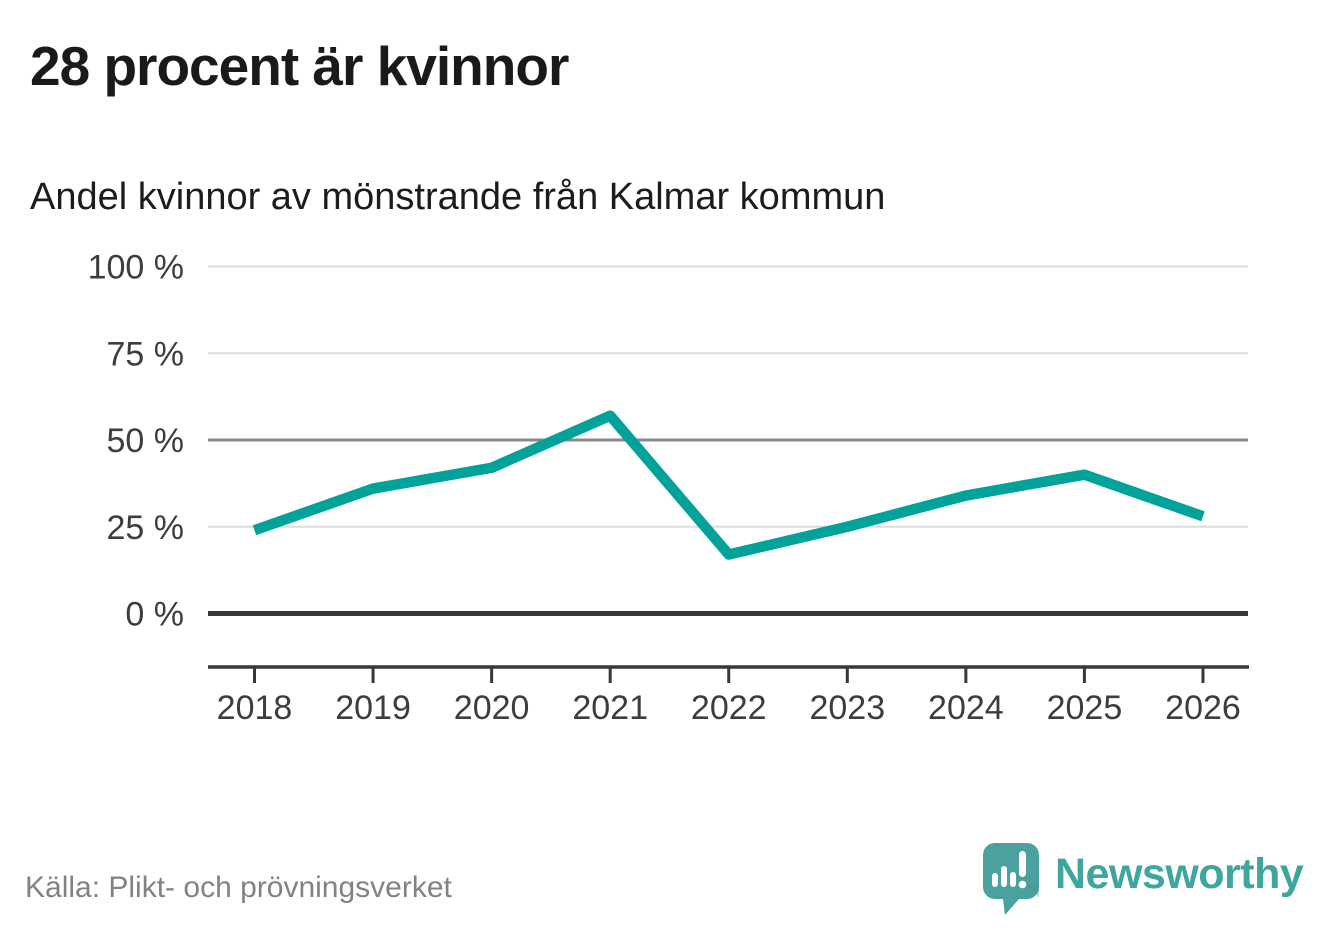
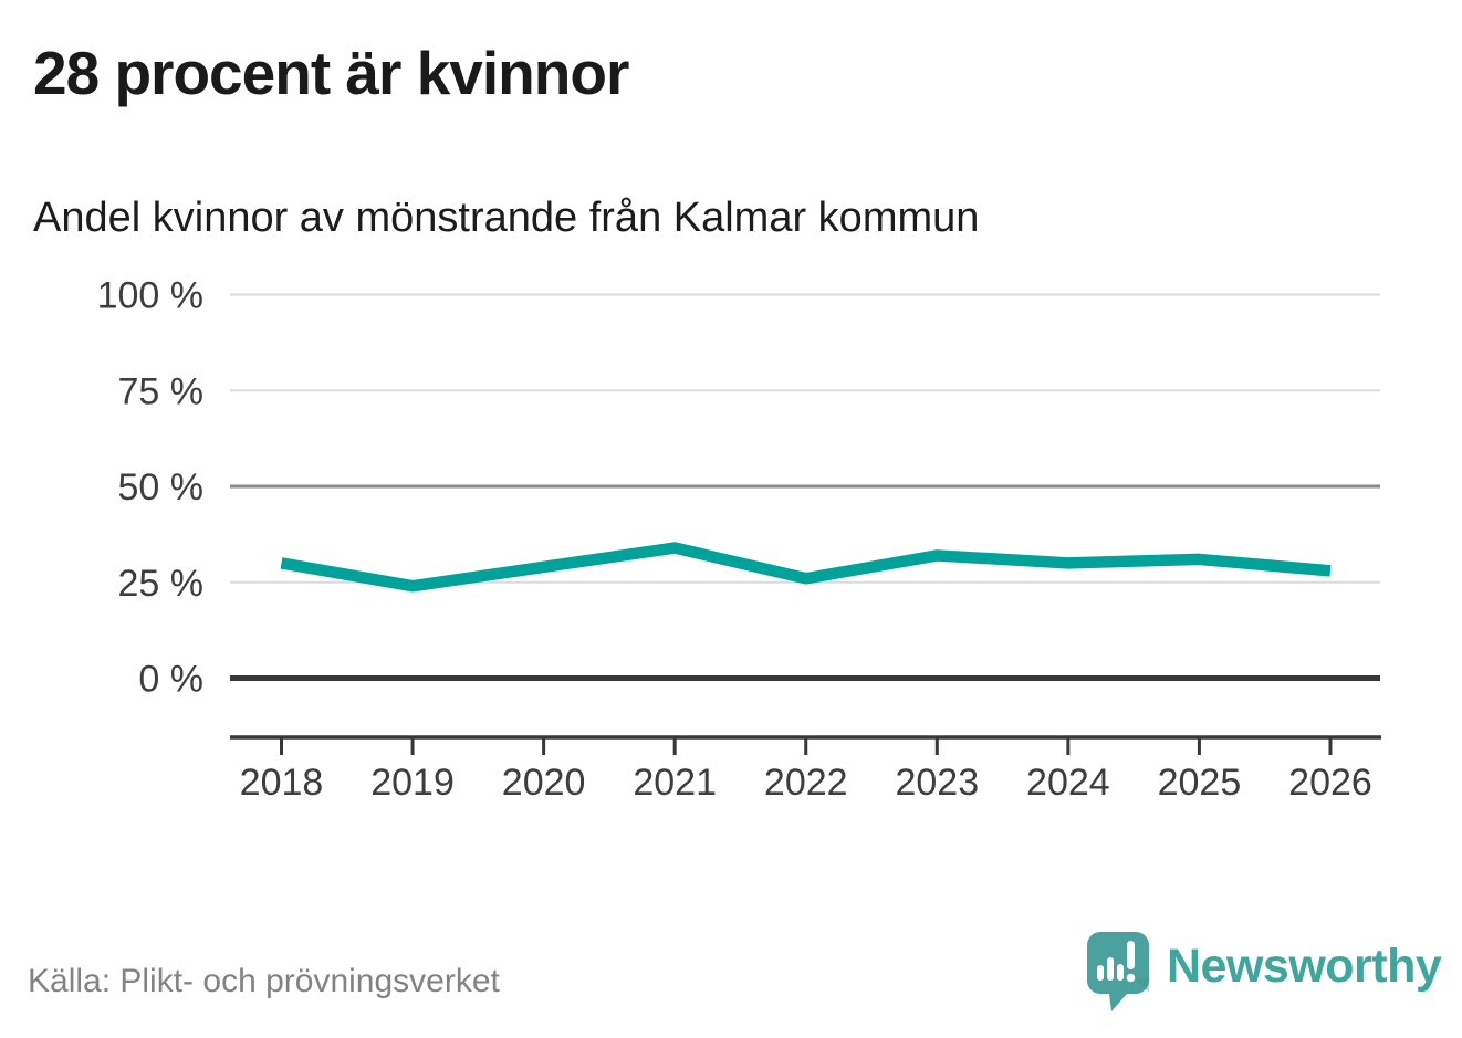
2018: 24% -> 30%
2019: 36% -> 24%
2020: 42% -> 29%
2021: 57% -> 34%
2022: 17% -> 26%
2023: 25% -> 32%
2024: 34% -> 30%
2025: 40% -> 31%
